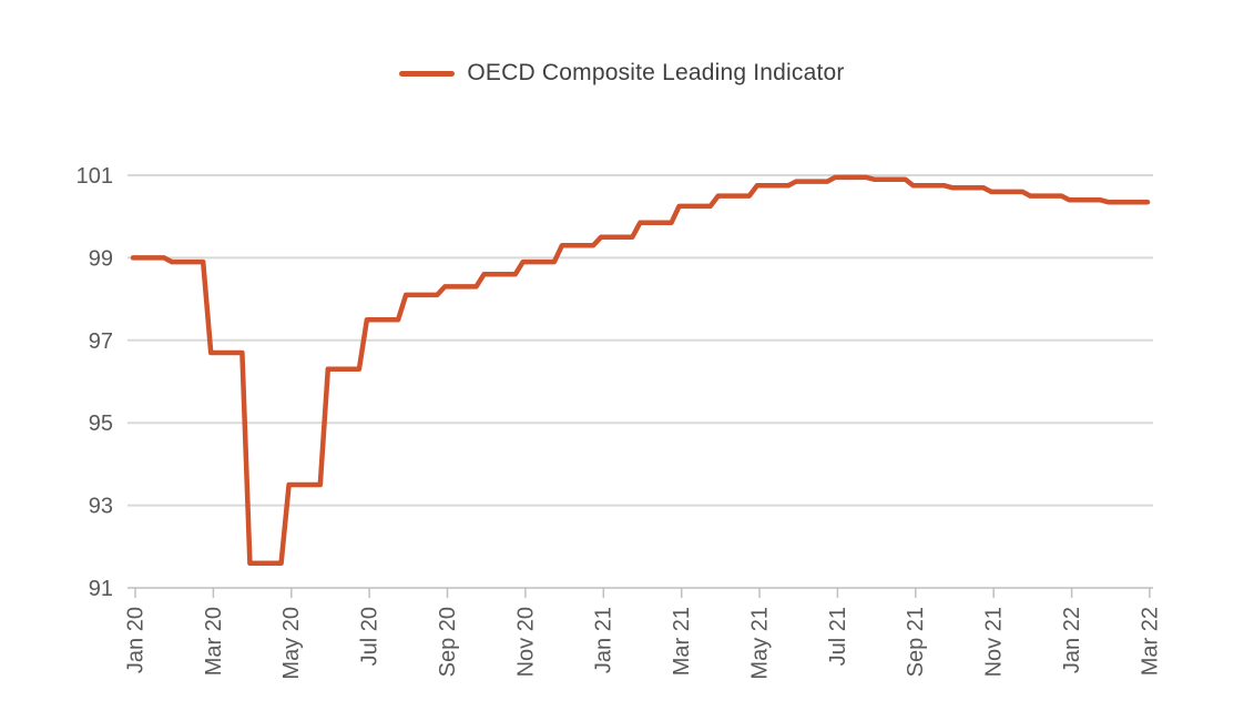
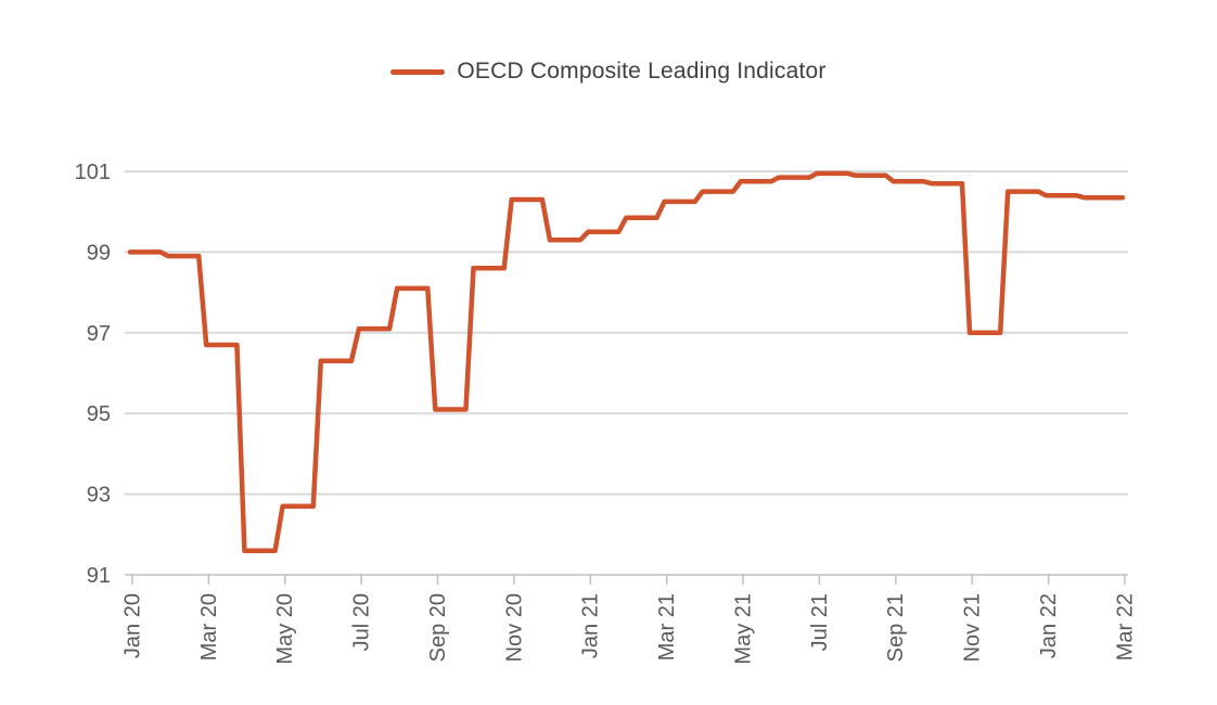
May 20: 93.5 -> 92.7
Jul 20: 97.5 -> 97.1
Sep 20: 98.3 -> 95.1
Nov 20: 98.9 -> 100.3
Nov 21: 100.6 -> 97.0
